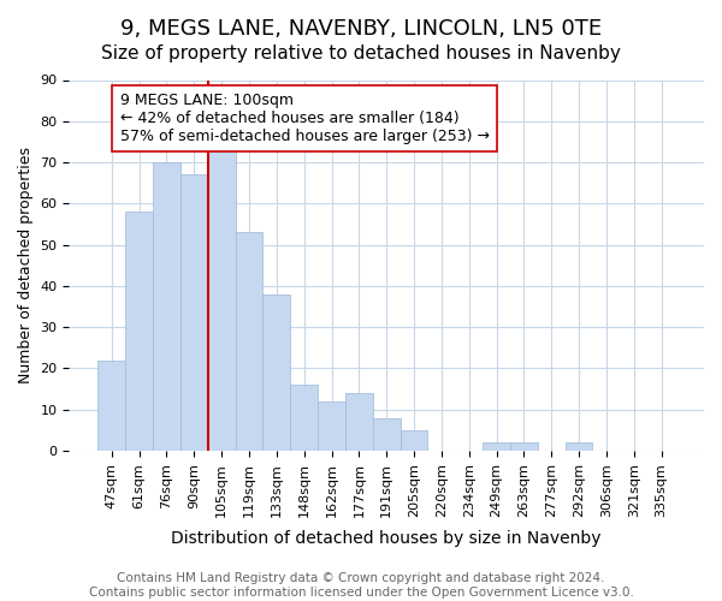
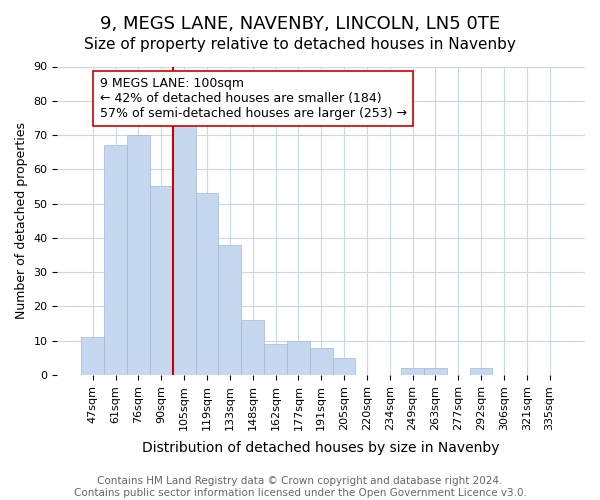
47sqm: 22 -> 11
61sqm: 58 -> 67
90sqm: 67 -> 55
162sqm: 12 -> 9
177sqm: 14 -> 10
